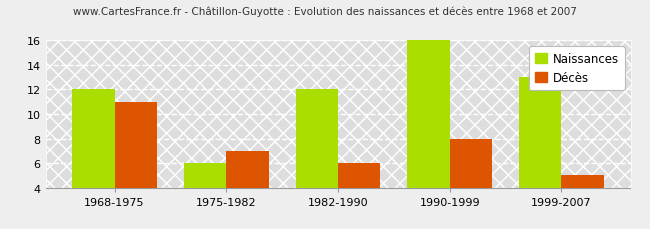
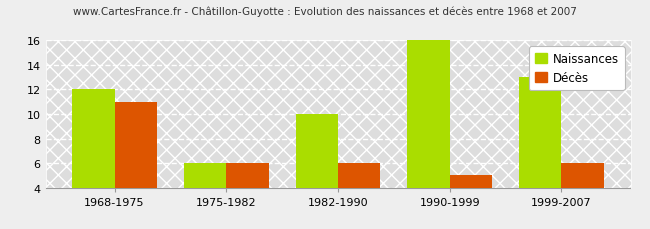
Décès/1975-1982: 7 -> 6
Naissances/1982-1990: 12 -> 10
Décès/1990-1999: 8 -> 5
Décès/1999-2007: 5 -> 6
